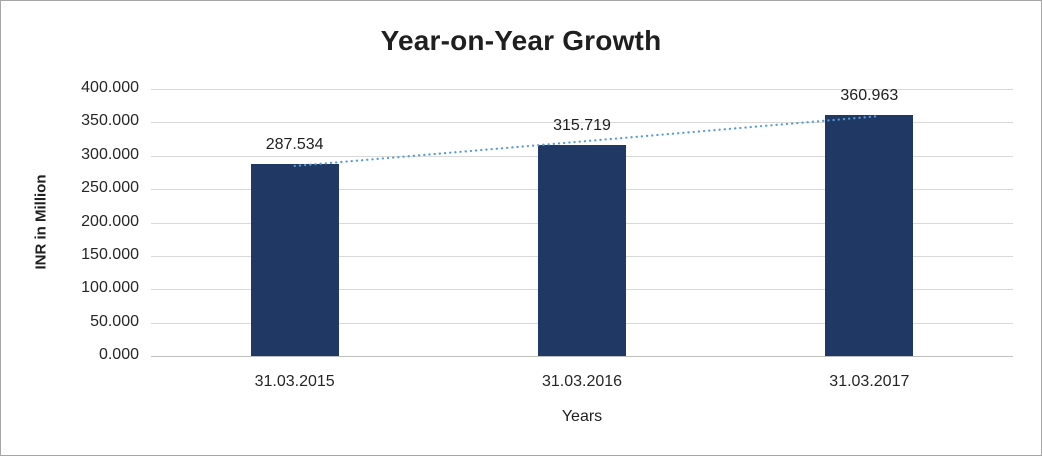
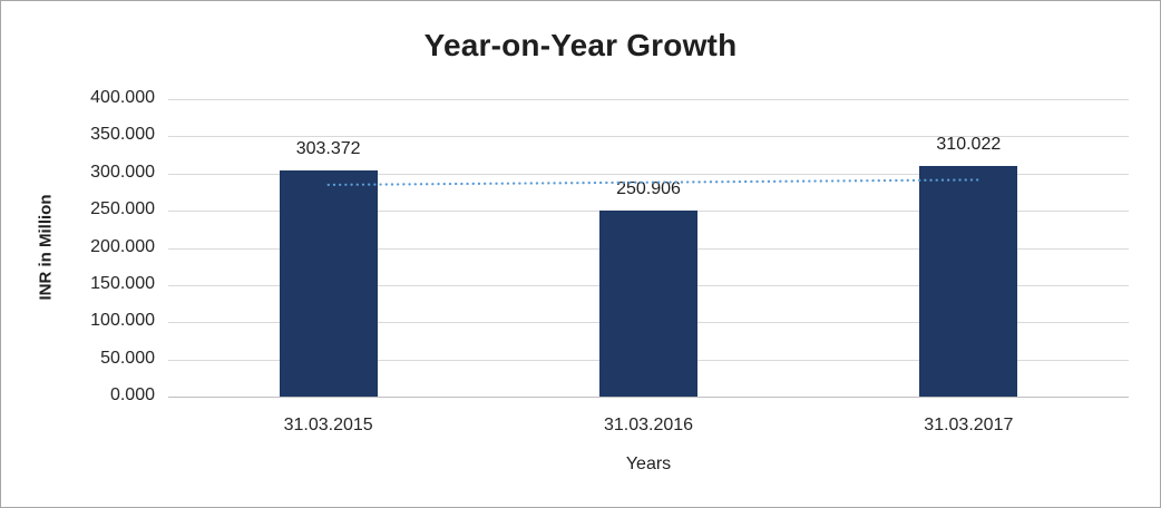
31.03.2015: 287.534 -> 303.372
31.03.2016: 315.719 -> 250.906
31.03.2017: 360.963 -> 310.022
